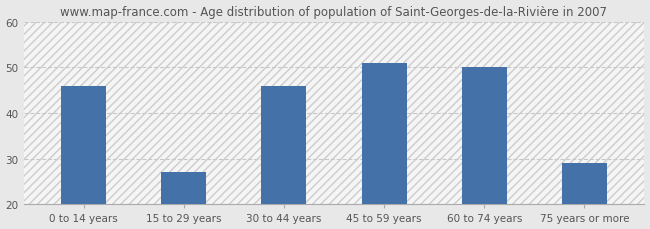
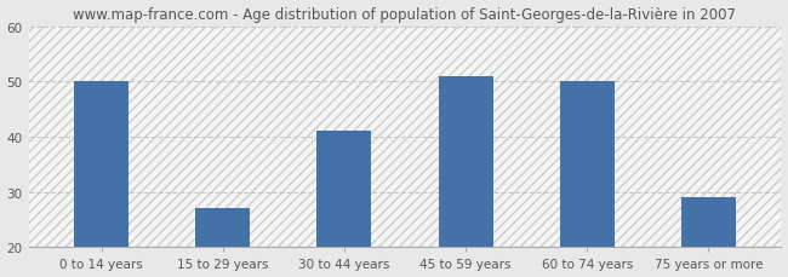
0 to 14 years: 46 -> 50
30 to 44 years: 46 -> 41
